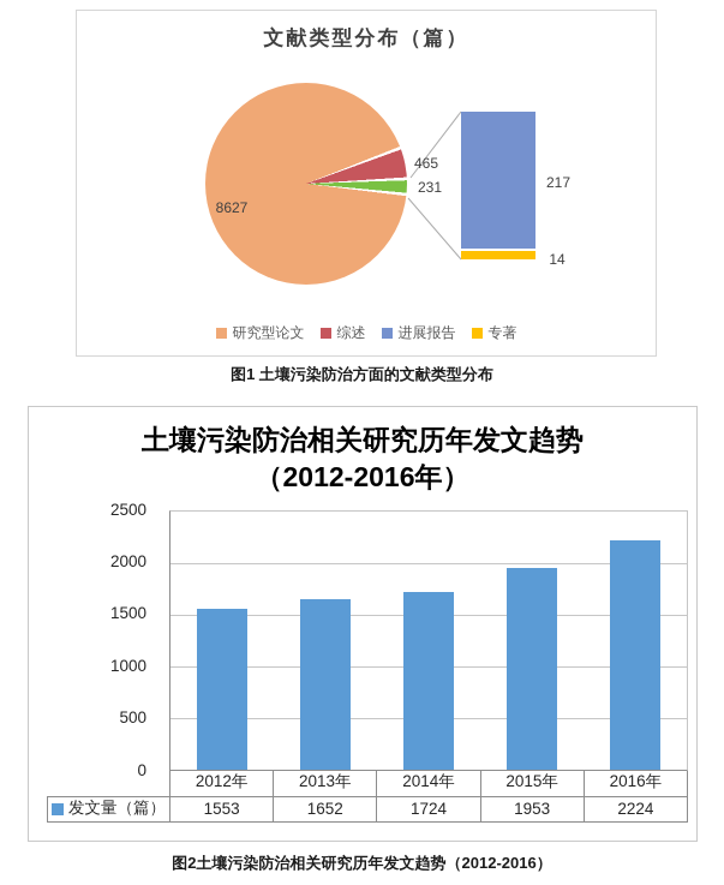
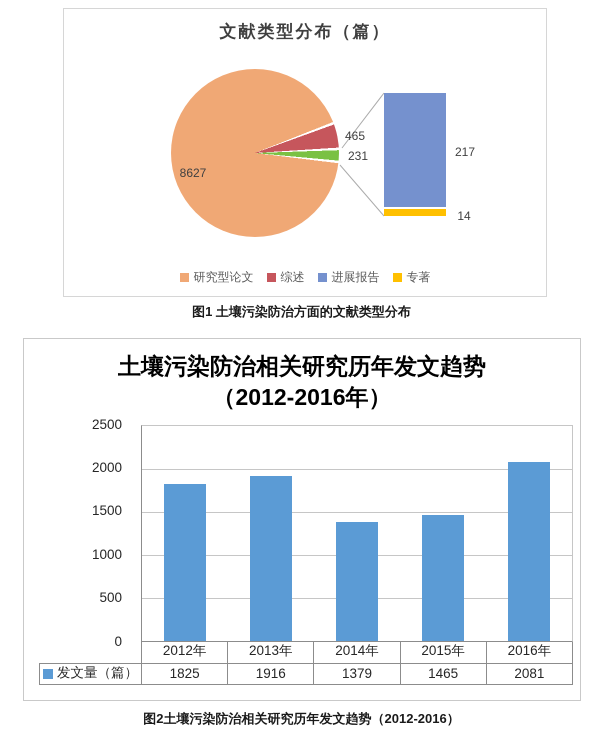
土壤污染防治相关研究历年发文趋势（2012-2016年）/2012年: 1553 -> 1825
土壤污染防治相关研究历年发文趋势（2012-2016年）/2013年: 1652 -> 1916
土壤污染防治相关研究历年发文趋势（2012-2016年）/2014年: 1724 -> 1379
土壤污染防治相关研究历年发文趋势（2012-2016年）/2015年: 1953 -> 1465
土壤污染防治相关研究历年发文趋势（2012-2016年）/2016年: 2224 -> 2081
